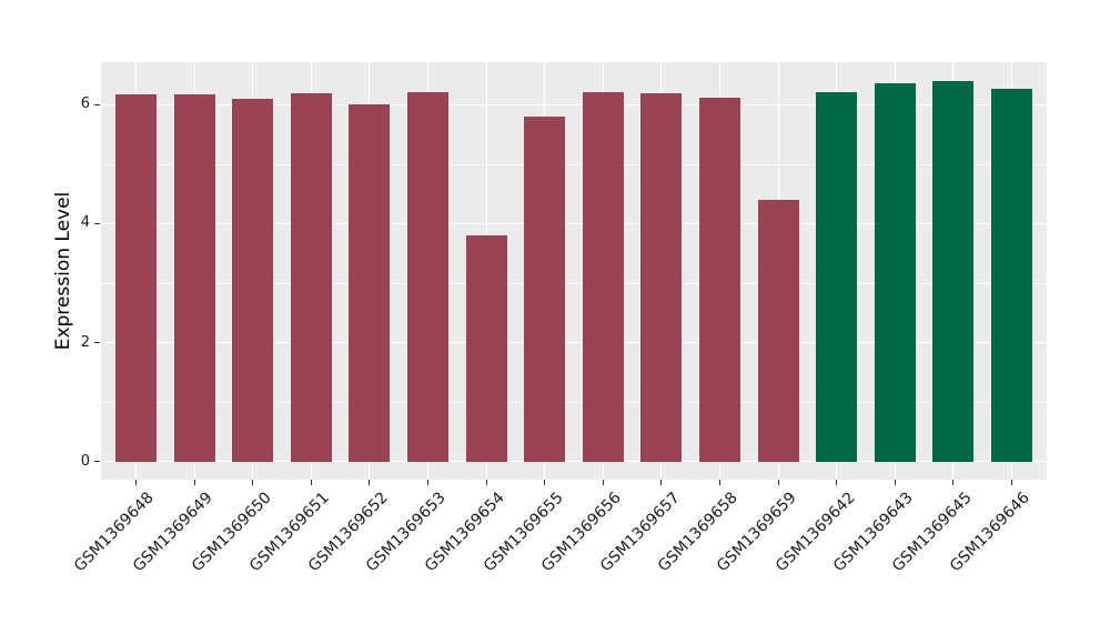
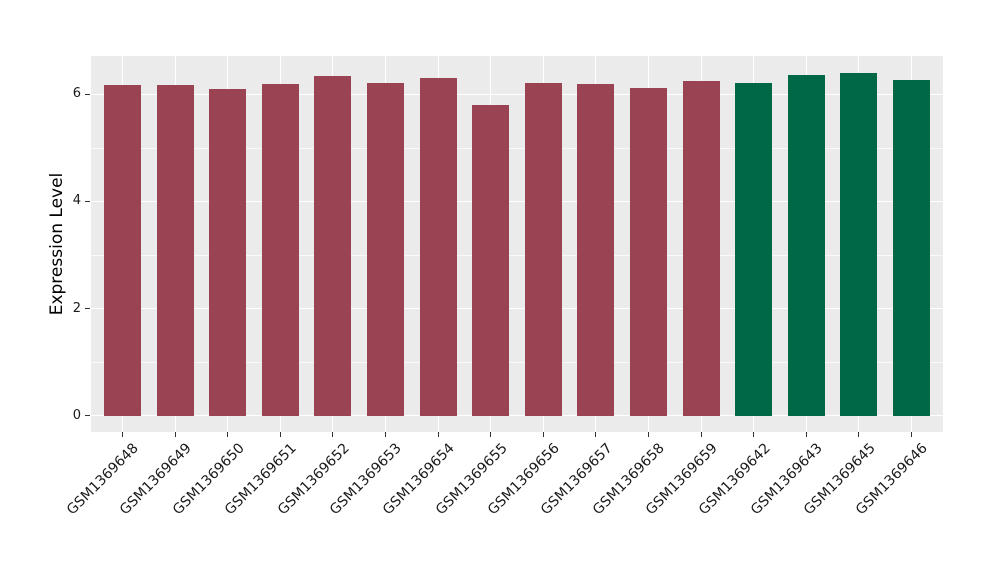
GSM1369652: 6.0 -> 6.3
GSM1369654: 3.8 -> 6.3
GSM1369659: 4.4 -> 6.2
